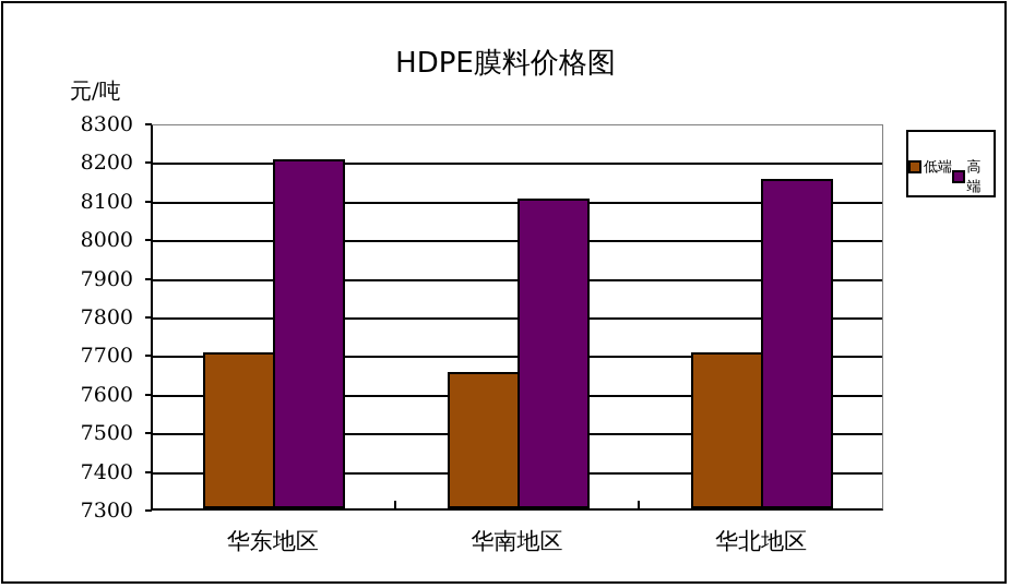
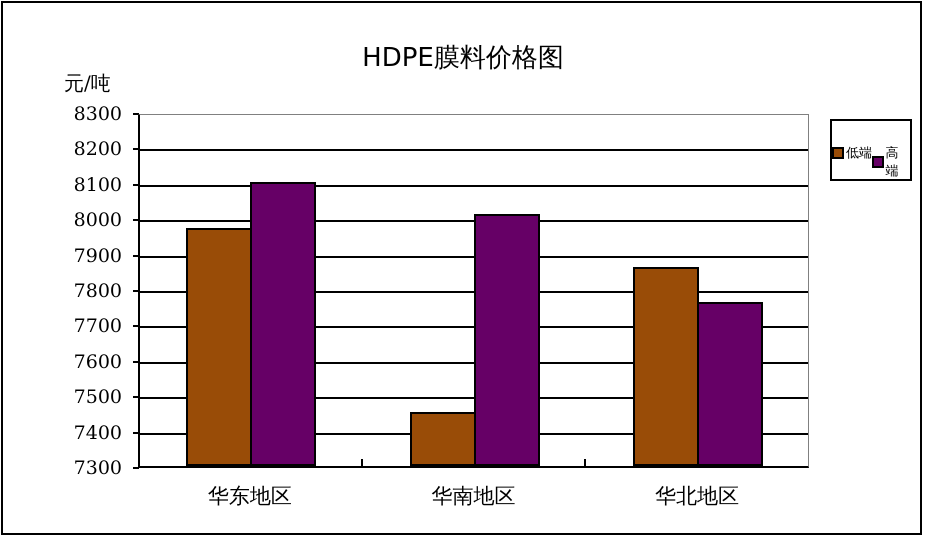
低端/华东地区: 7700 -> 7970
高端/华东地区: 8200 -> 8100
低端/华南地区: 7650 -> 7450
高端/华南地区: 8100 -> 8010
低端/华北地区: 7700 -> 7860
高端/华北地区: 8150 -> 7760
